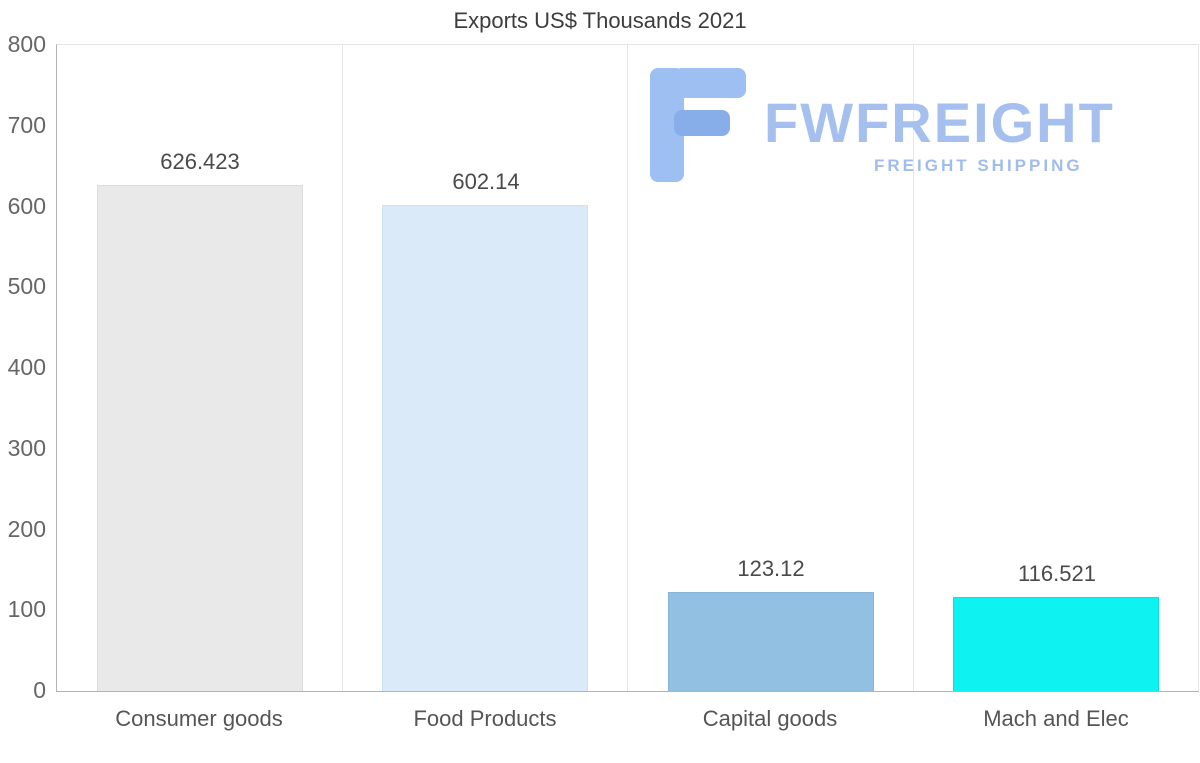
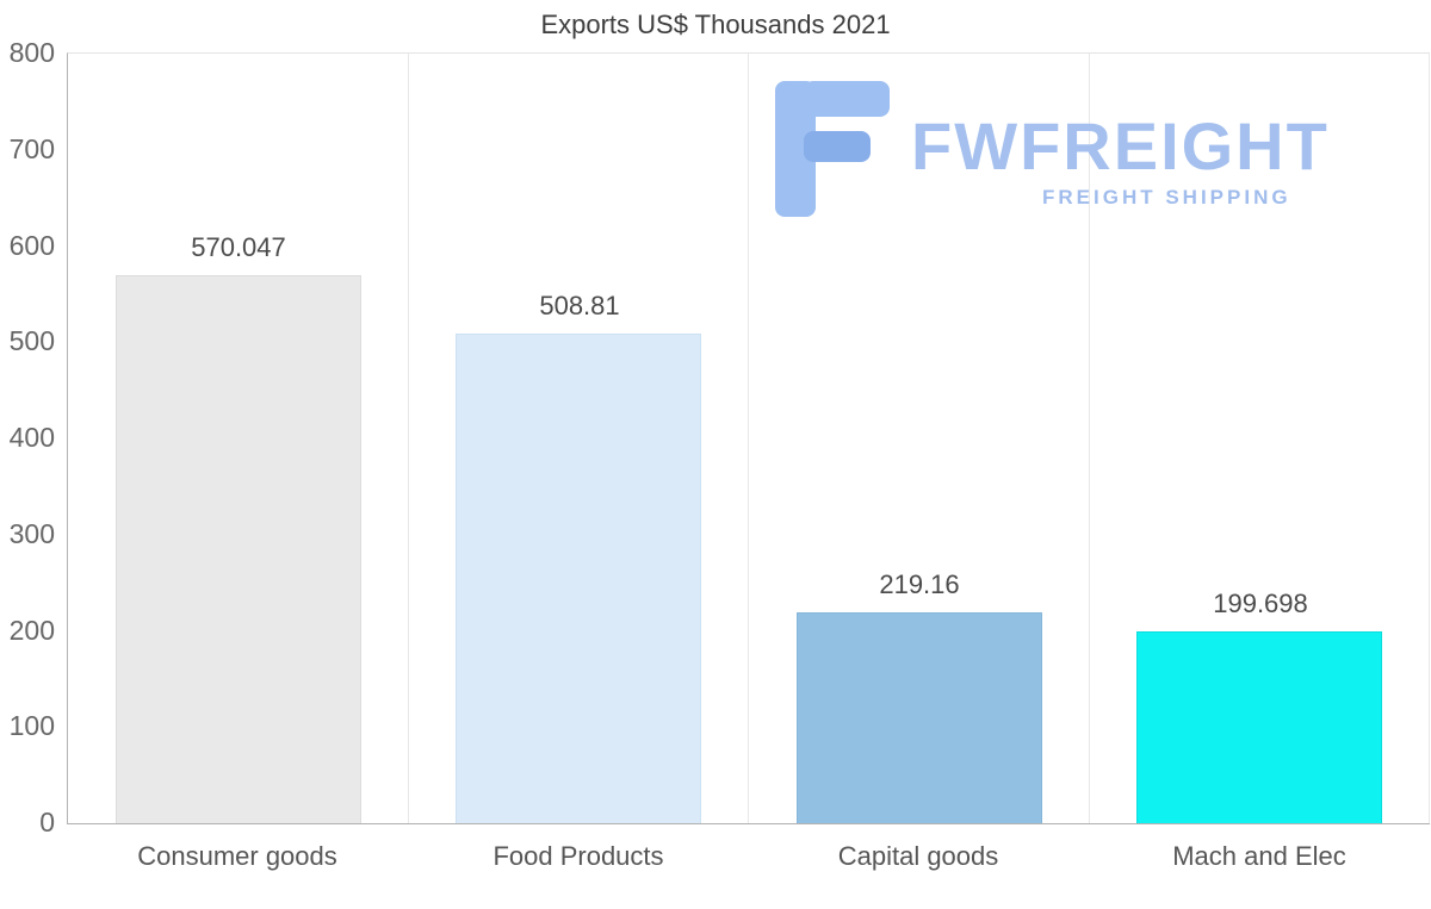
Consumer goods: 626.423 -> 570.047
Food Products: 602.14 -> 508.81
Capital goods: 123.12 -> 219.16
Mach and Elec: 116.521 -> 199.698
